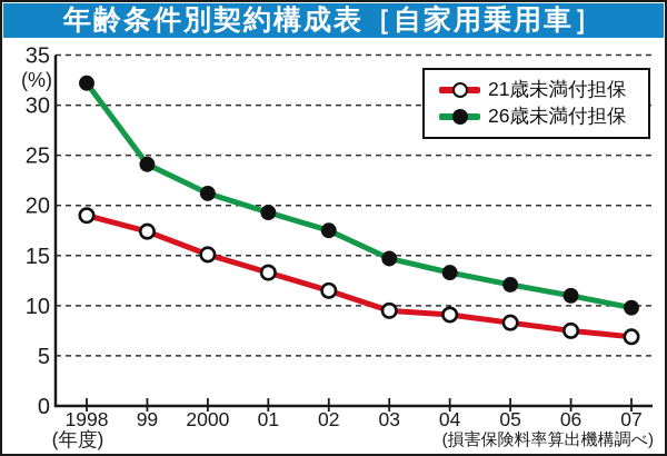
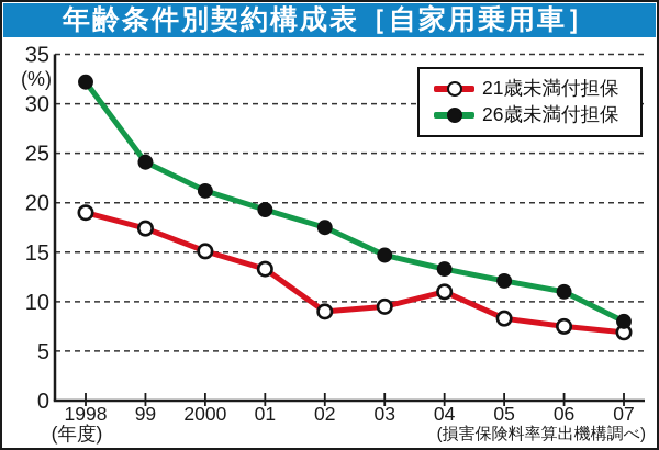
21歳未満付担保/02: 12 -> 9
21歳未満付担保/04: 9 -> 11
26歳未満付担保/07: 10 -> 8
